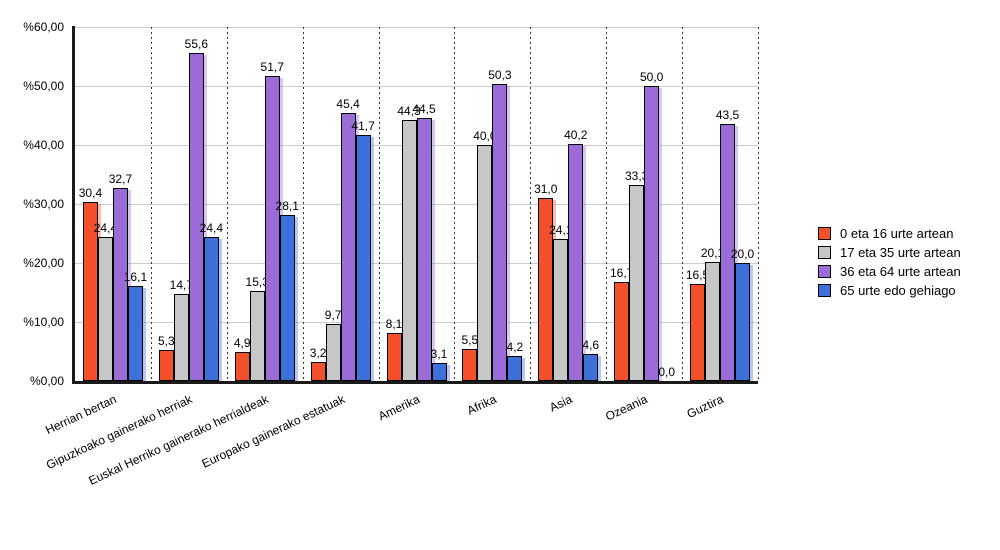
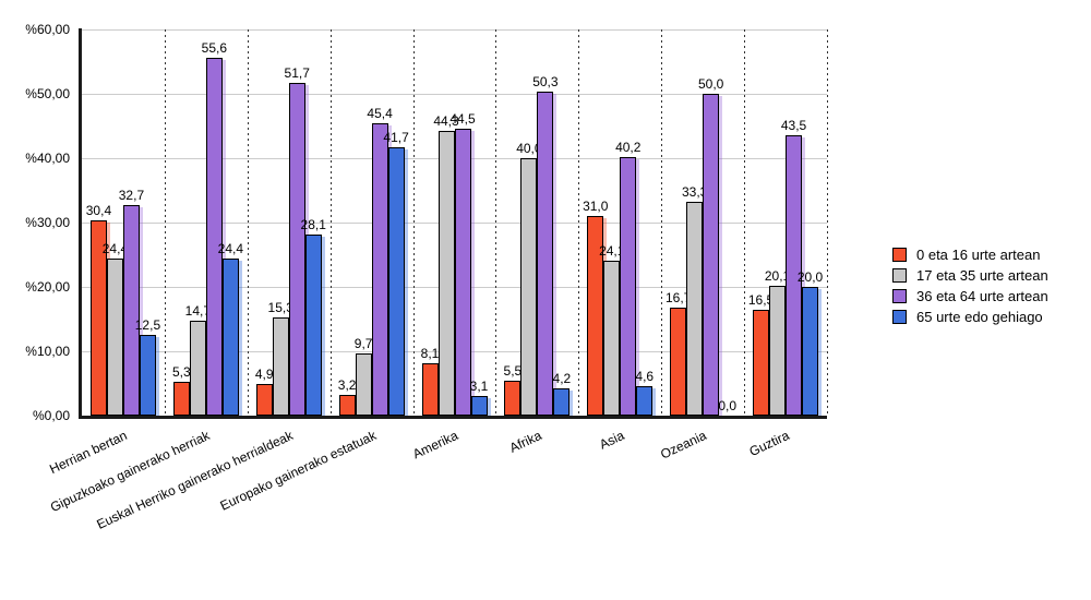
65 urte edo gehiago/Herrian bertan: 16,1 -> 12,5
